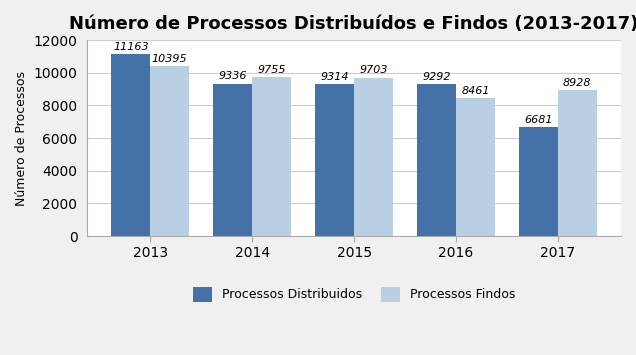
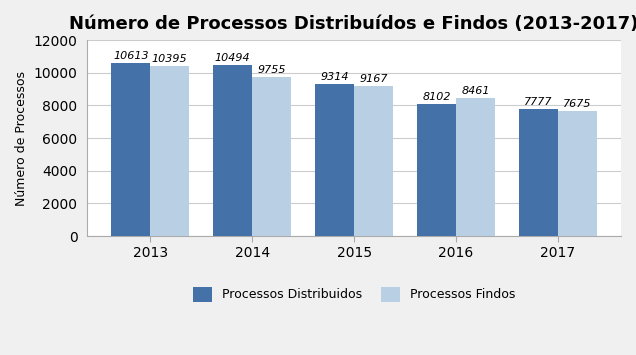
Processos Distribuidos/2013: 11163 -> 10613
Processos Distribuidos/2014: 9336 -> 10494
Processos Findos/2015: 9703 -> 9167
Processos Distribuidos/2016: 9292 -> 8102
Processos Distribuidos/2017: 6681 -> 7777
Processos Findos/2017: 8928 -> 7675
